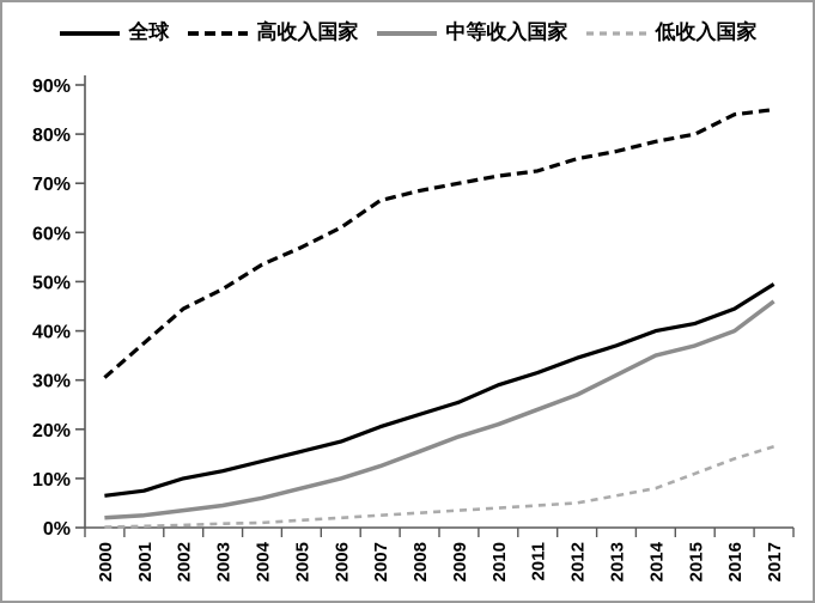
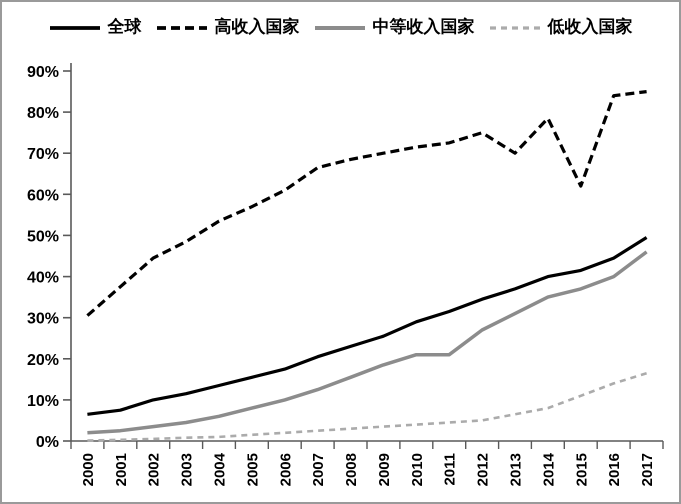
中等收入国家/2011: 24% -> 21%
高收入国家/2013: 76% -> 70%
高收入国家/2015: 80% -> 62%
